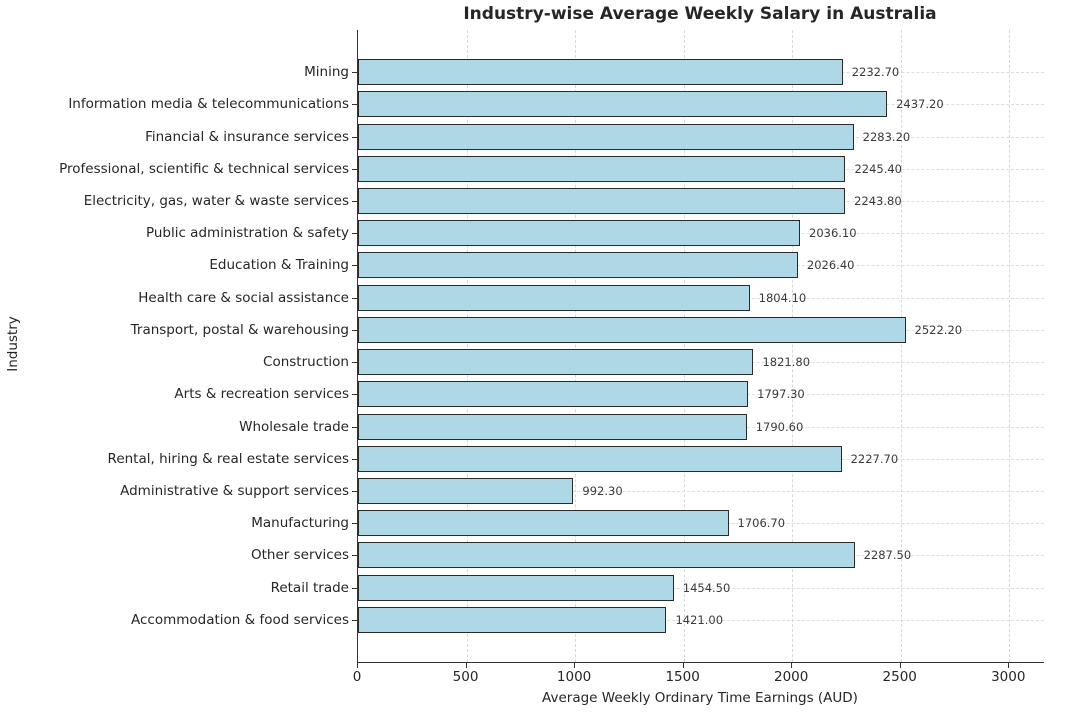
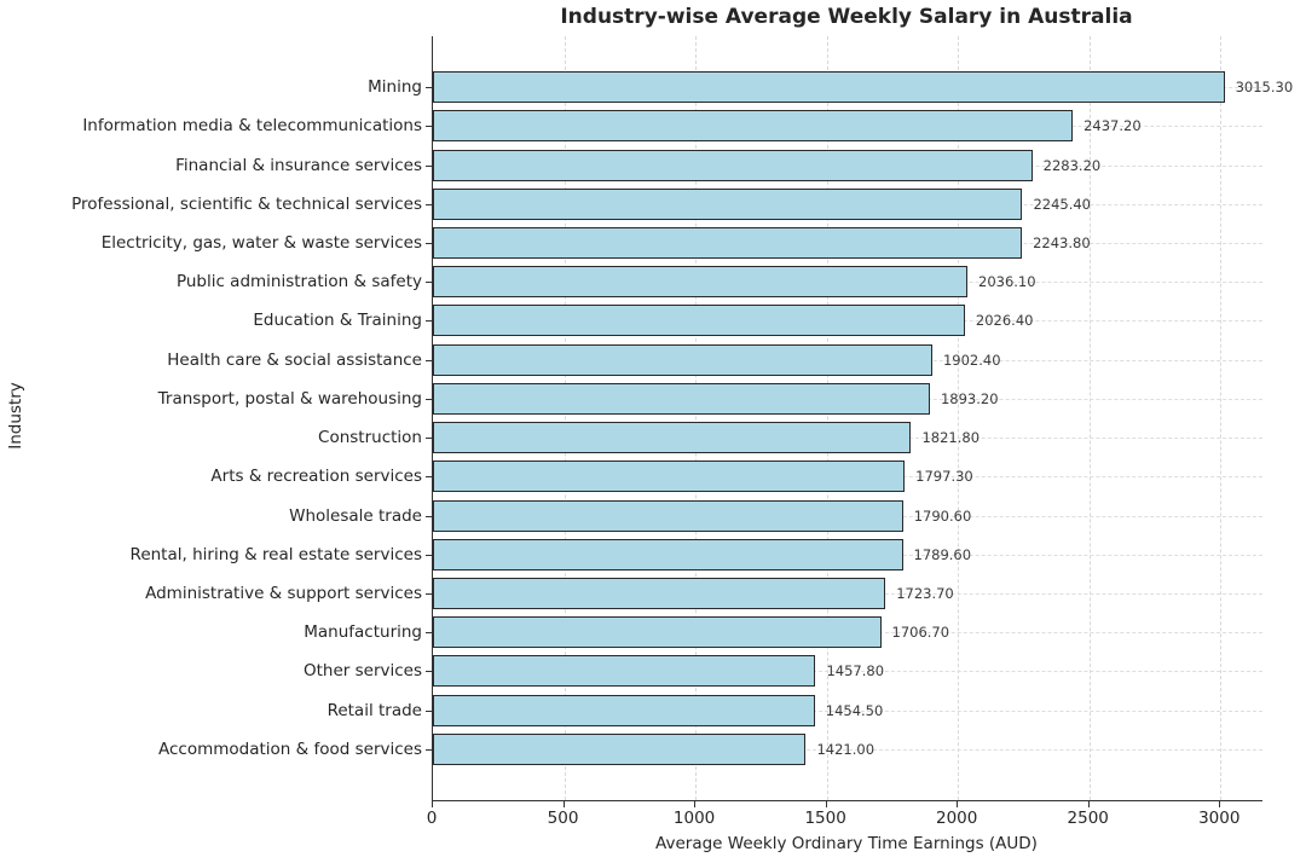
Mining: 2232.70 -> 3015.30
Health care & social assistance: 1804.10 -> 1902.40
Transport, postal & warehousing: 2522.20 -> 1893.20
Rental, hiring & real estate services: 2227.70 -> 1789.60
Administrative & support services: 992.30 -> 1723.70
Other services: 2287.50 -> 1457.80
